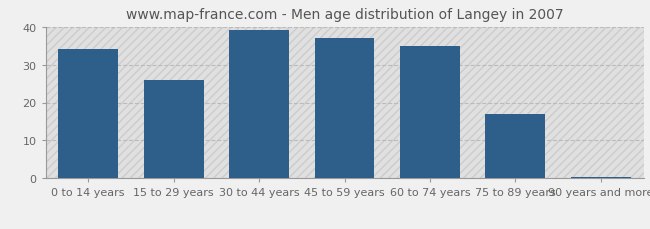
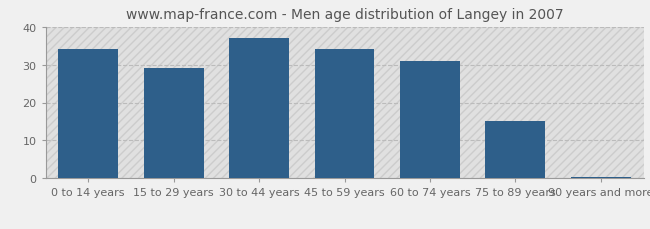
15 to 29 years: 26.0 -> 29.0
30 to 44 years: 39.0 -> 37.0
45 to 59 years: 37.0 -> 34.0
60 to 74 years: 35.0 -> 31.0
75 to 89 years: 17.0 -> 15.0
